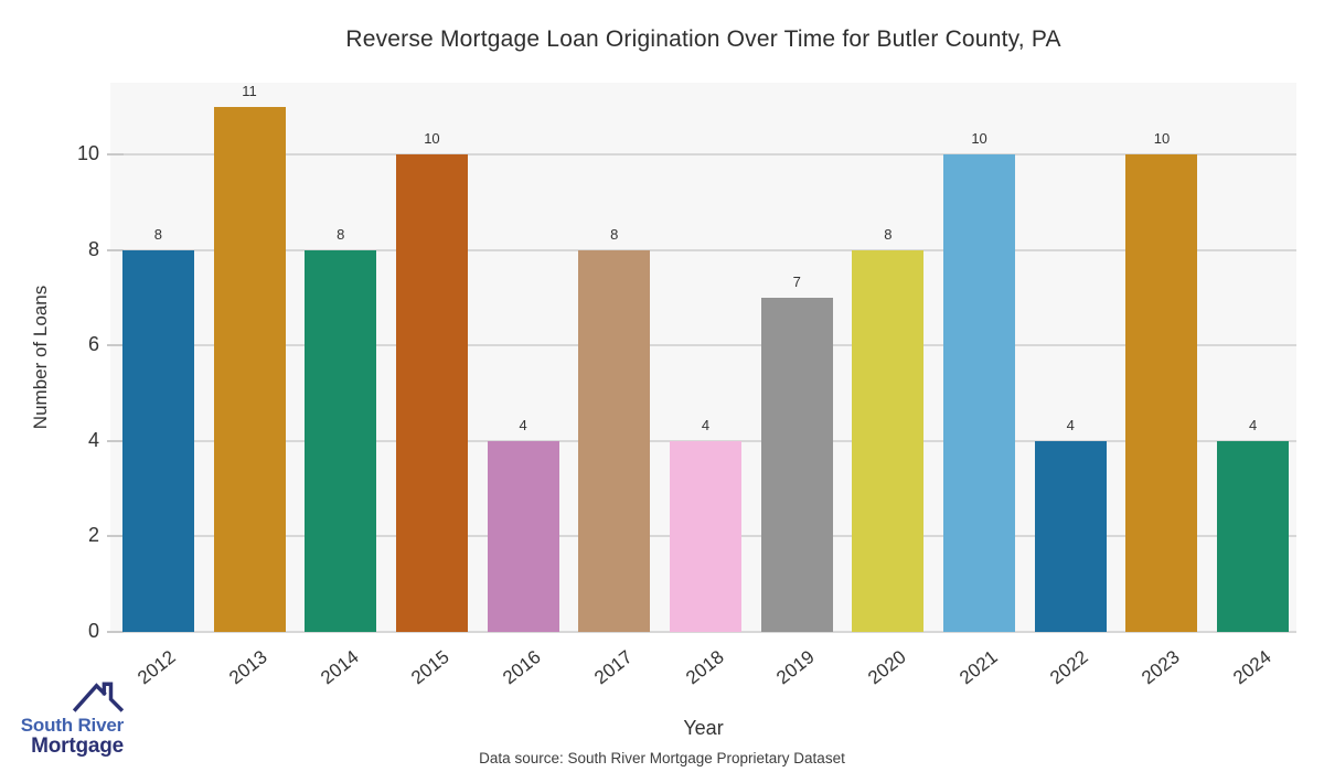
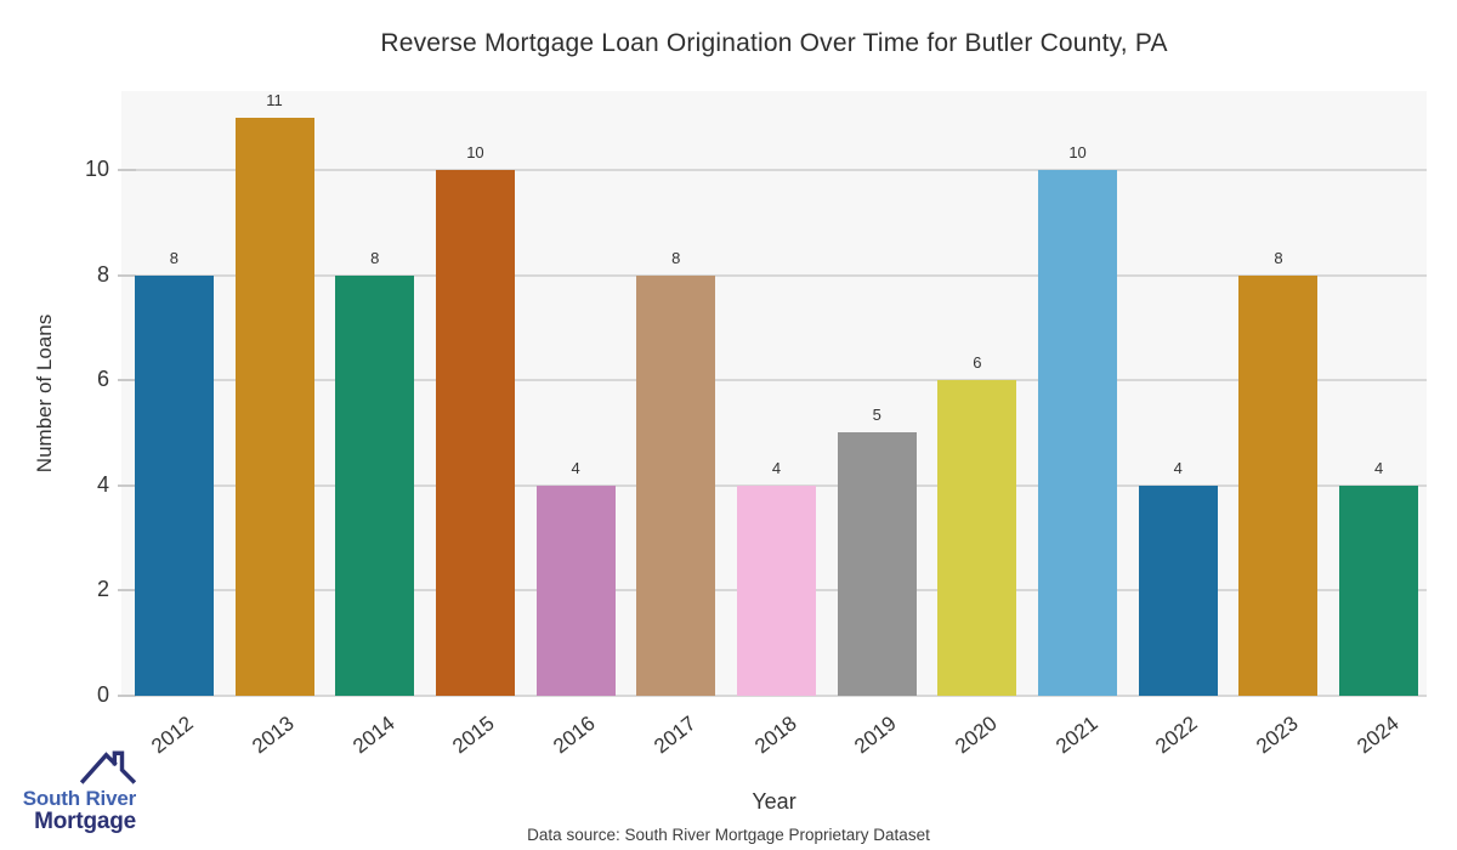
2019: 7 -> 5
2020: 8 -> 6
2023: 10 -> 8
